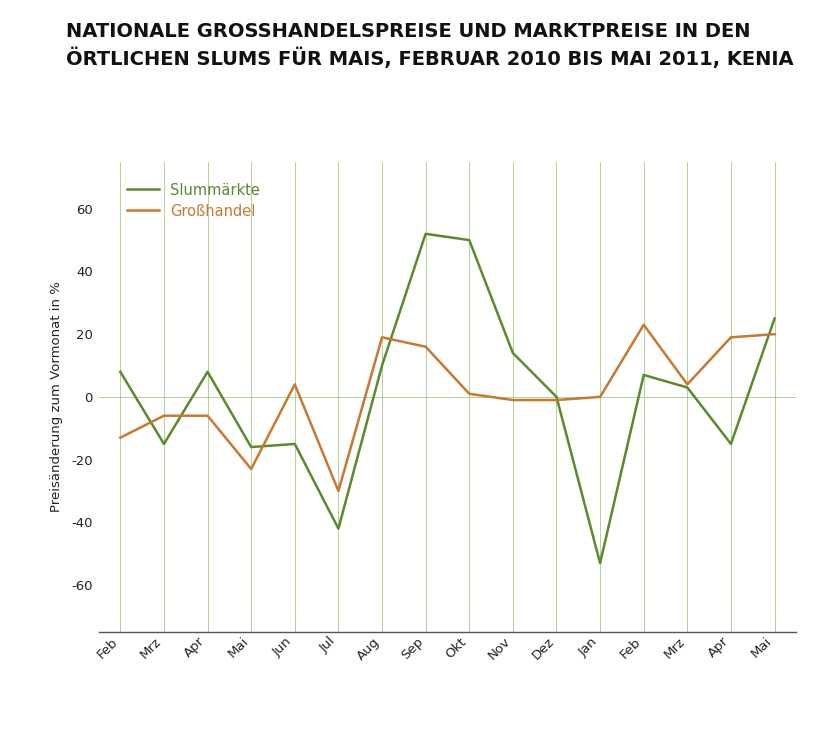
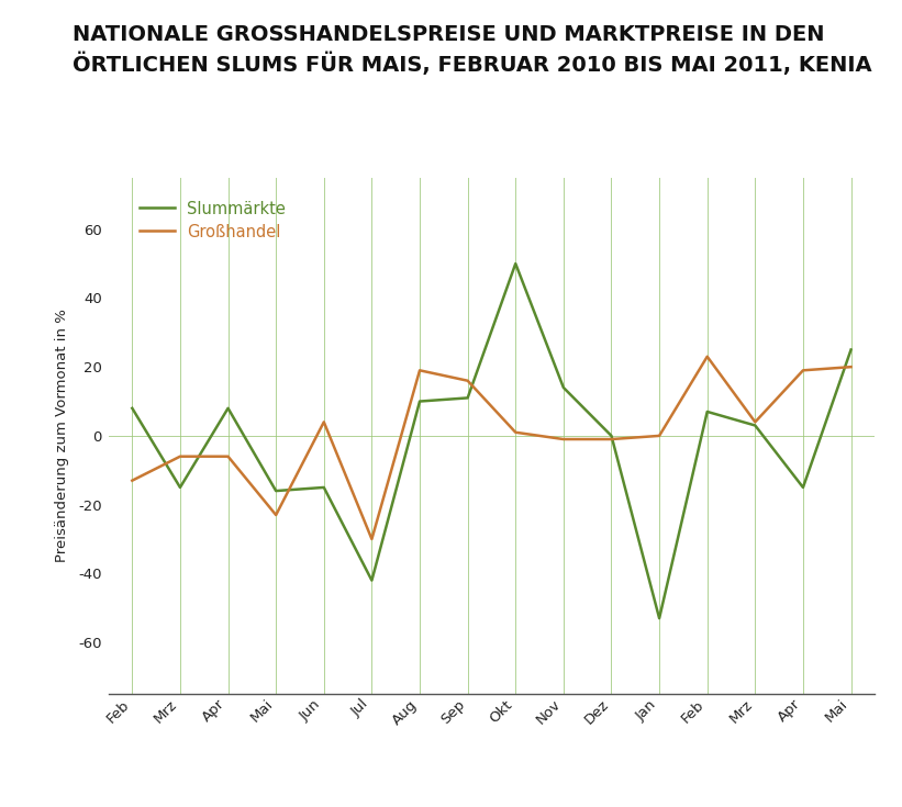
Slummärkte/Sep: 52 -> 11
